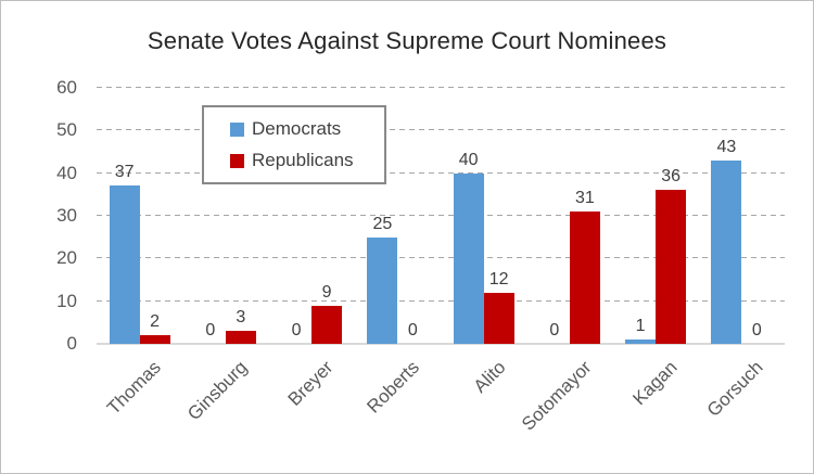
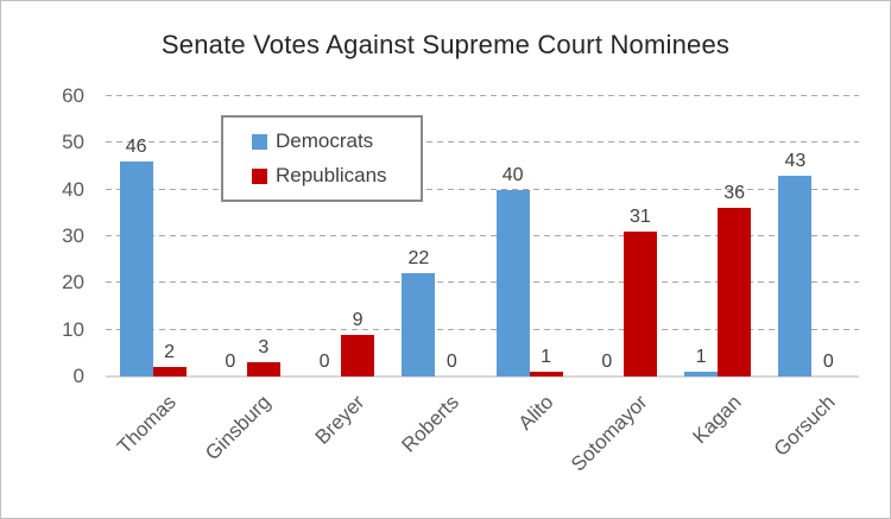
Democrats/Thomas: 37 -> 46
Democrats/Roberts: 25 -> 22
Republicans/Alito: 12 -> 1
